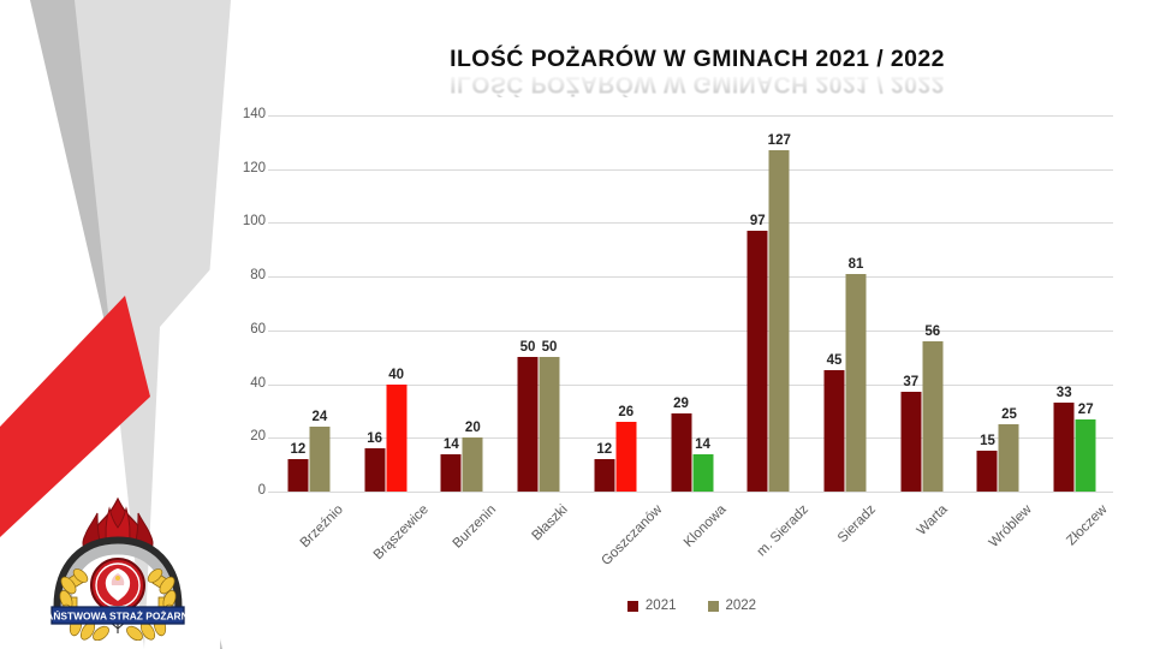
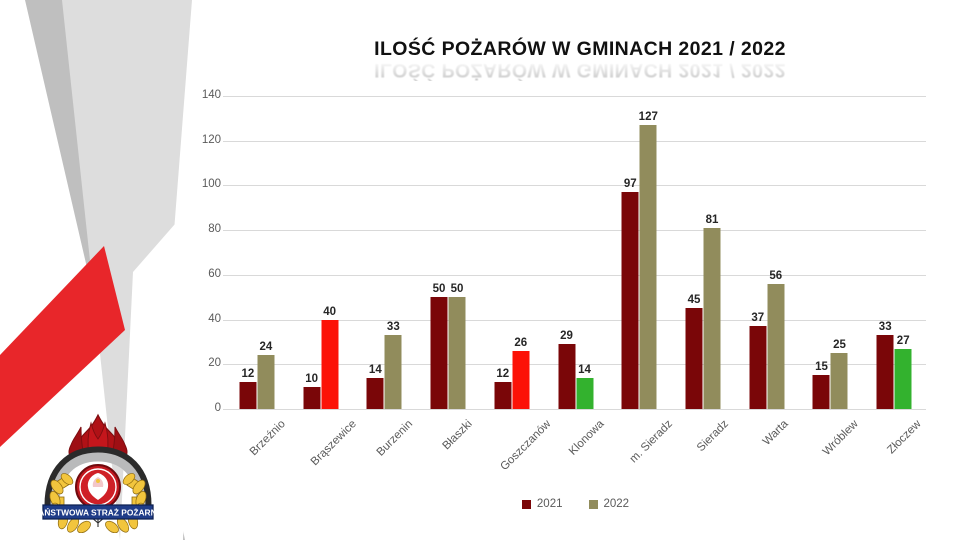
2021/Brąszewice: 16 -> 10
2022/Burzenin: 20 -> 33
